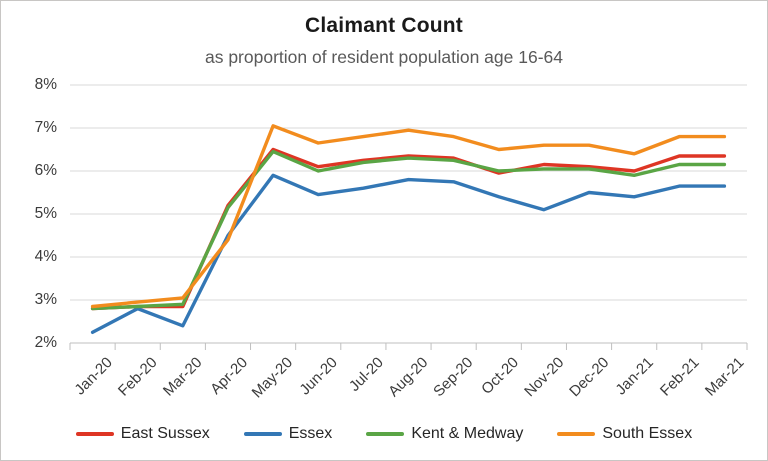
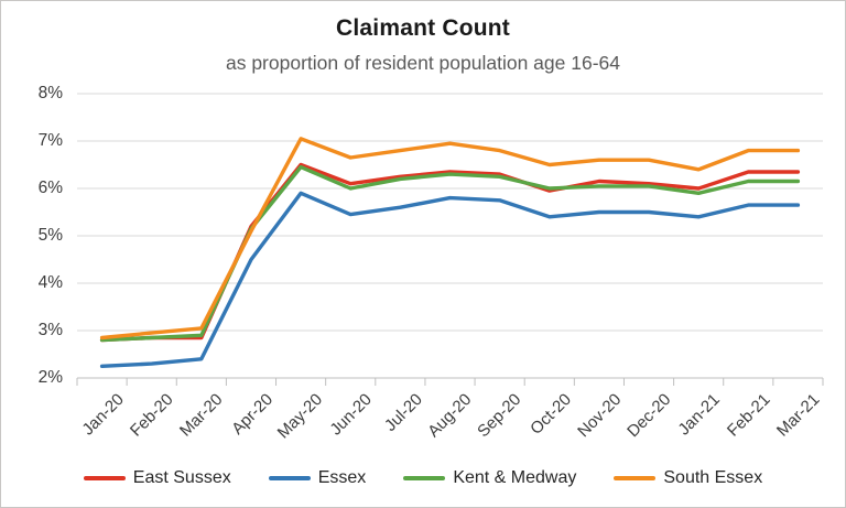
Essex/Feb-20: 2.8% -> 2.3%
South Essex/Apr-20: 4.4% -> 5.1%
Essex/Nov-20: 5.1% -> 5.5%
